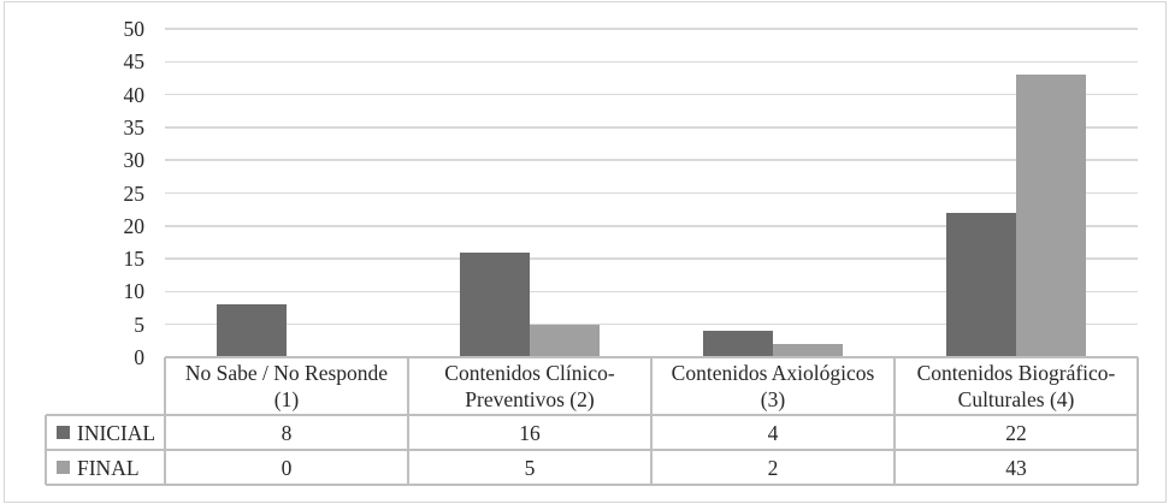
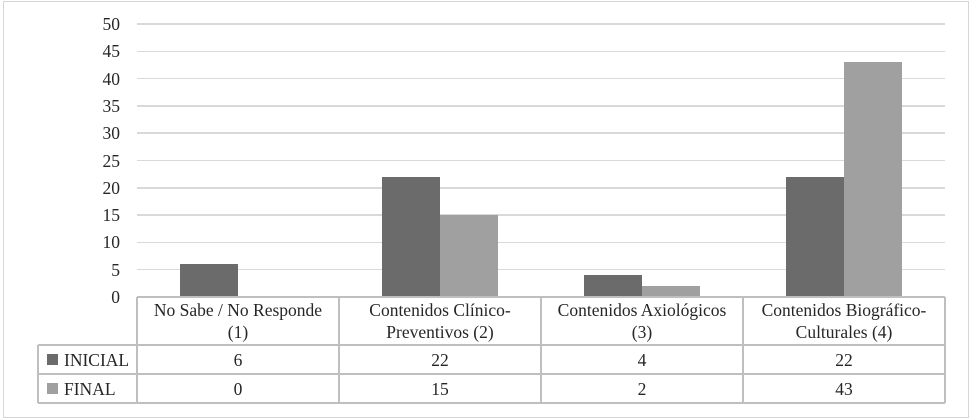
INICIAL/No Sabe / No Responde (1): 8 -> 6
INICIAL/Contenidos Clínico-Preventivos (2): 16 -> 22
FINAL/Contenidos Clínico-Preventivos (2): 5 -> 15
